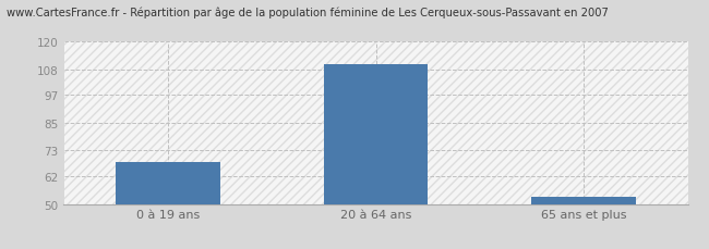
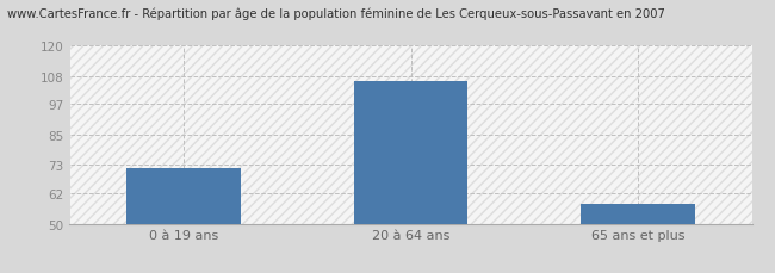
0 à 19 ans: 68 -> 72
20 à 64 ans: 110 -> 106
65 ans et plus: 53 -> 58
